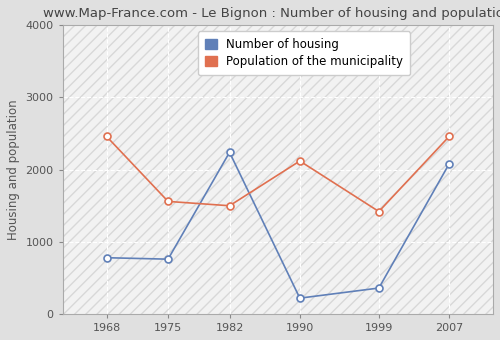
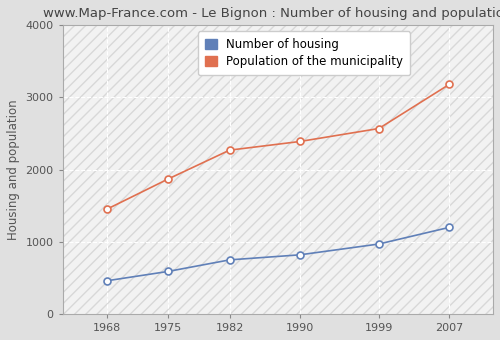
Number of housing/1968: 780 -> 460
Population of the municipality/1968: 2460 -> 1450
Number of housing/1975: 760 -> 590
Population of the municipality/1975: 1560 -> 1870
Number of housing/1982: 2240 -> 750
Population of the municipality/1982: 1500 -> 2270
Number of housing/1990: 220 -> 820
Population of the municipality/1990: 2120 -> 2390
Number of housing/1999: 360 -> 970
Population of the municipality/1999: 1420 -> 2570
Number of housing/2007: 2080 -> 1200
Population of the municipality/2007: 2460 -> 3180
